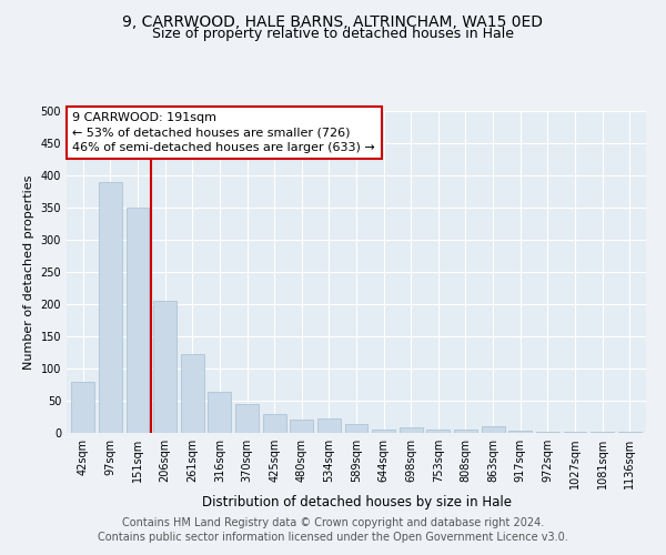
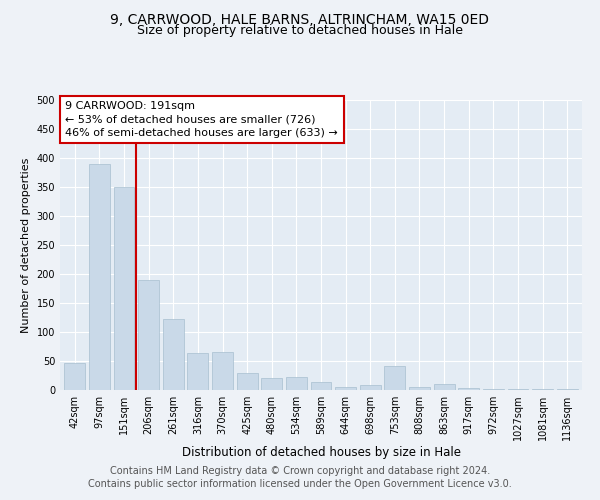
42sqm: 80 -> 46
206sqm: 205 -> 190
370sqm: 45 -> 66
753sqm: 6 -> 42
